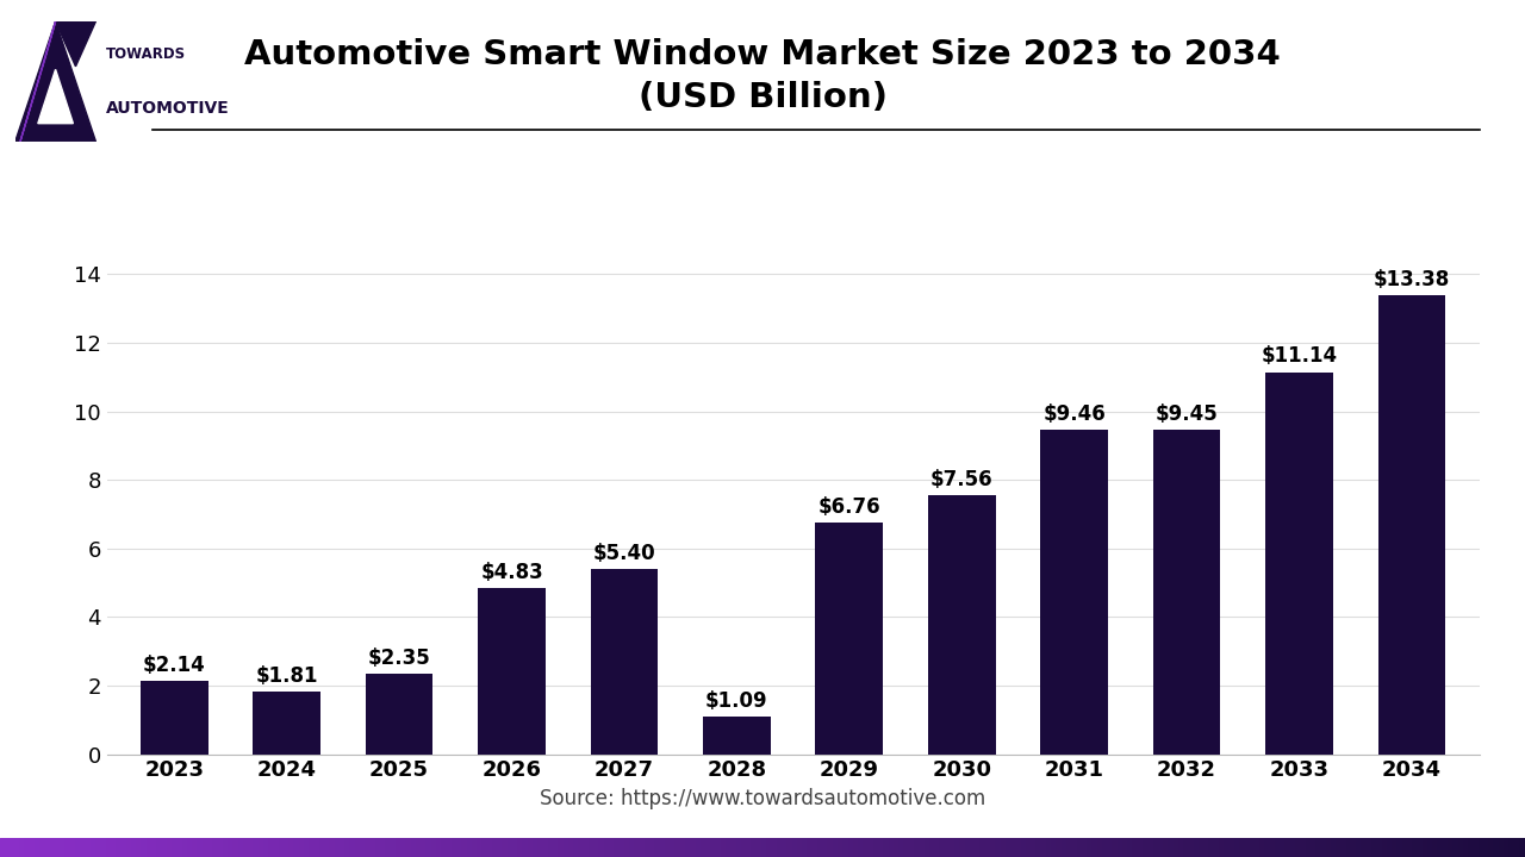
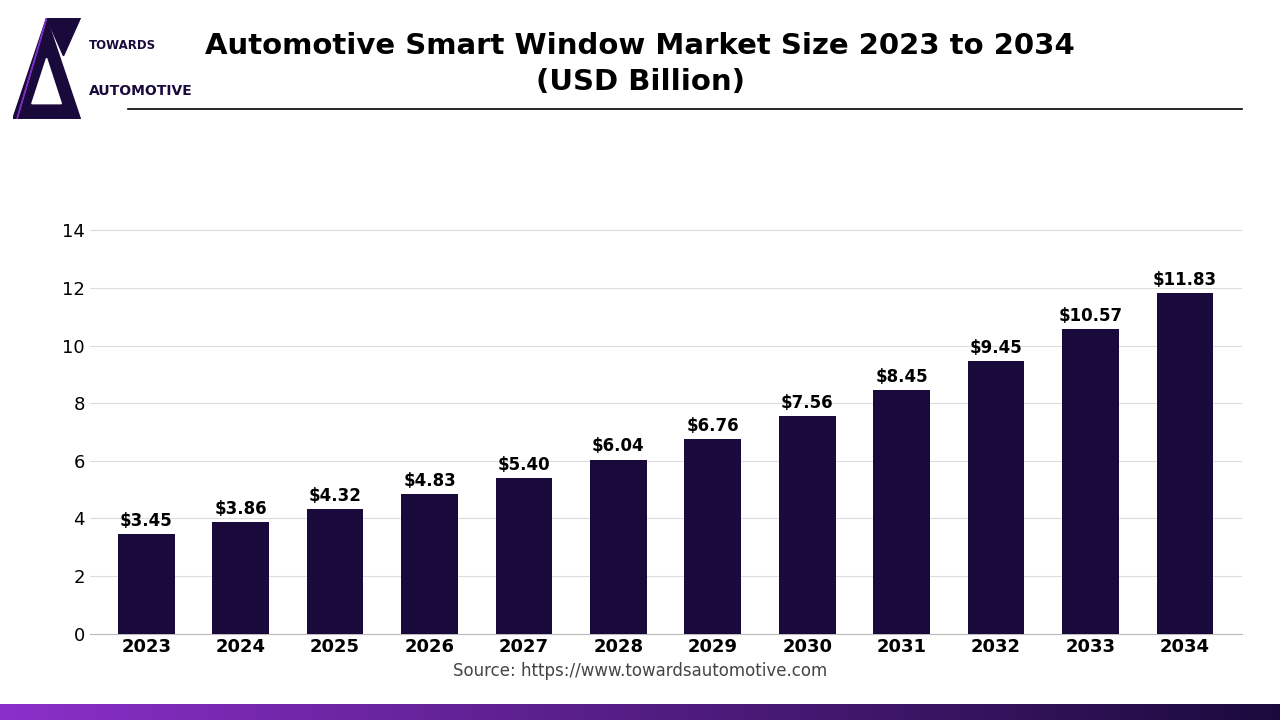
2023: $2.14 -> $3.45
2024: $1.81 -> $3.86
2025: $2.35 -> $4.32
2028: $1.09 -> $6.04
2031: $9.46 -> $8.45
2033: $11.14 -> $10.57
2034: $13.38 -> $11.83
